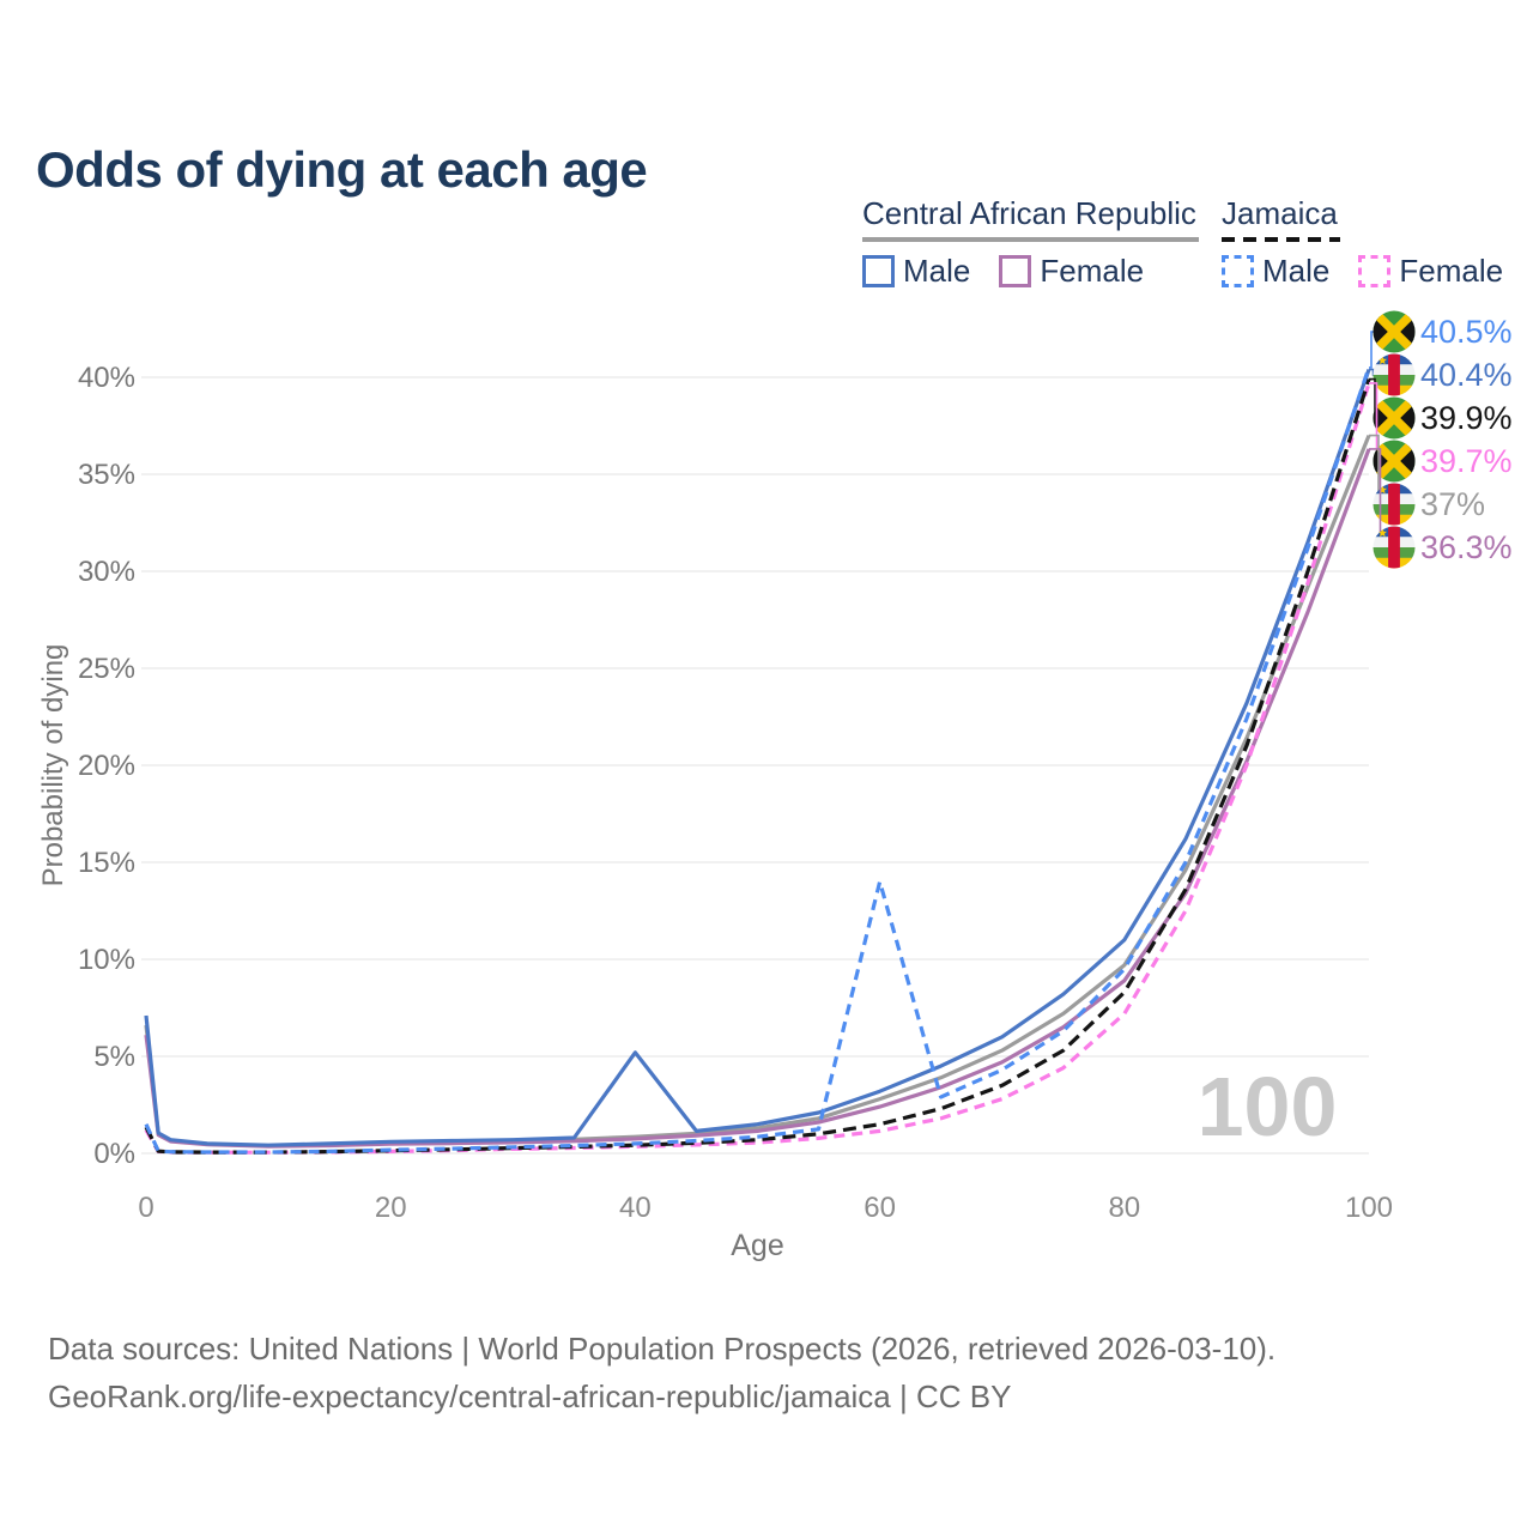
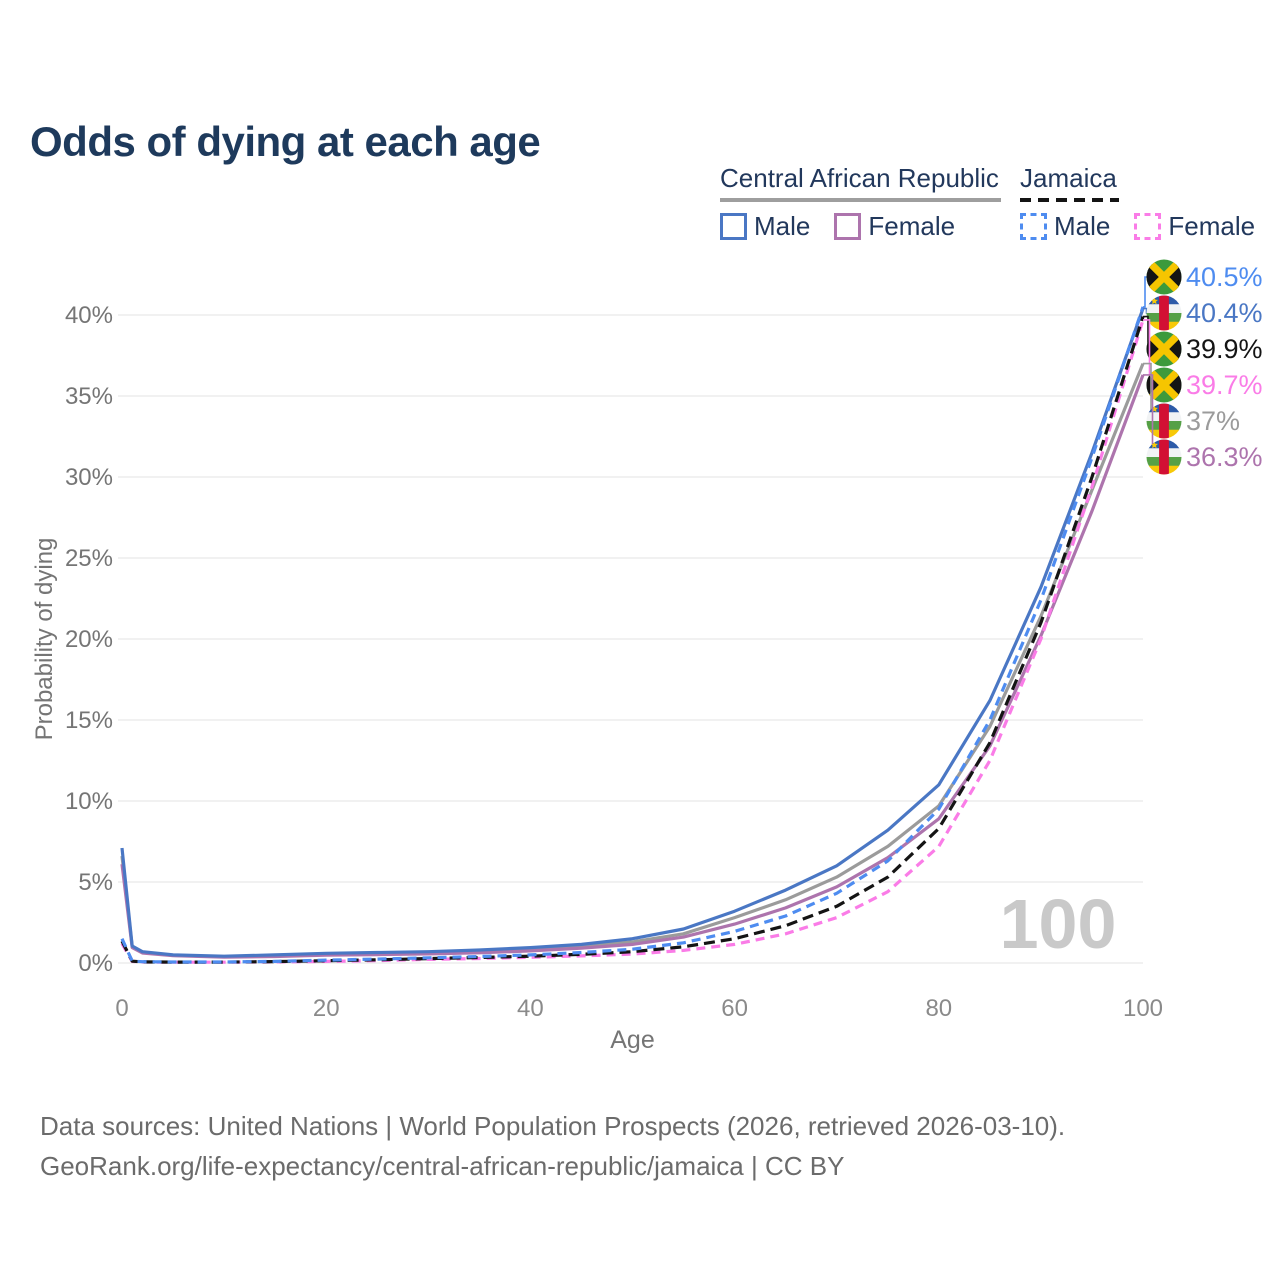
Central African Republic Male/40: 5.2% -> 0.9%
Jamaica Male/60: 14.0% -> 1.9%
